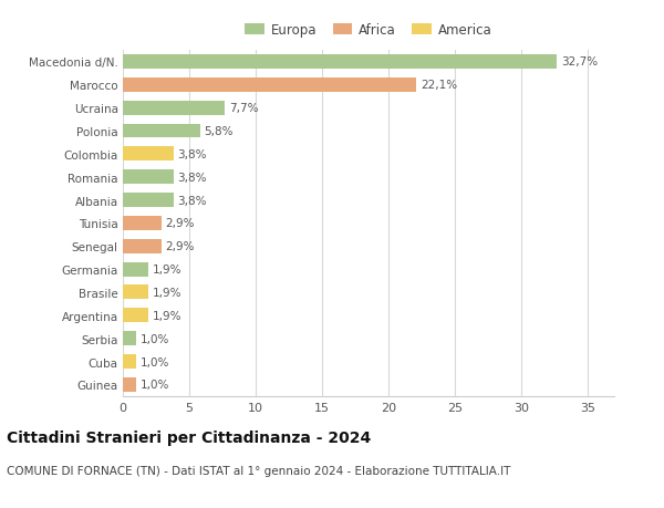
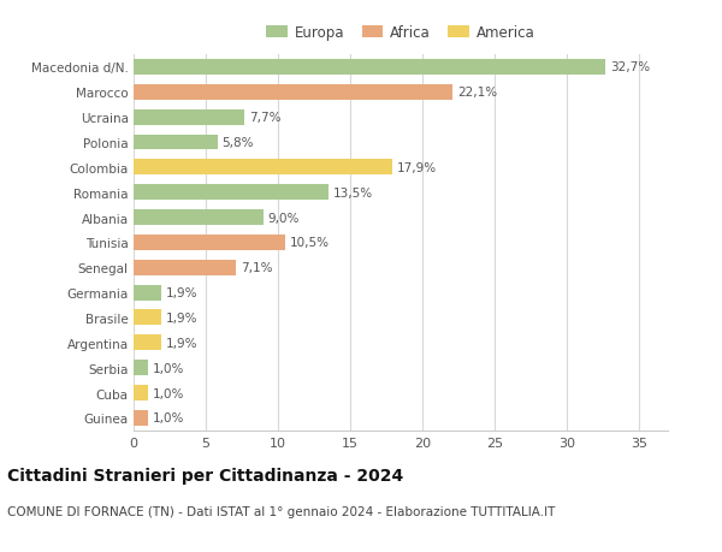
Colombia: 3,8% -> 17,9%
Romania: 3,8% -> 13,5%
Albania: 3,8% -> 9,0%
Tunisia: 2,9% -> 10,5%
Senegal: 2,9% -> 7,1%
